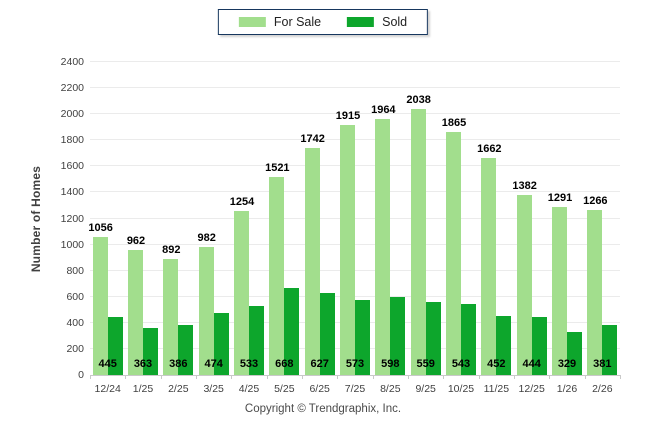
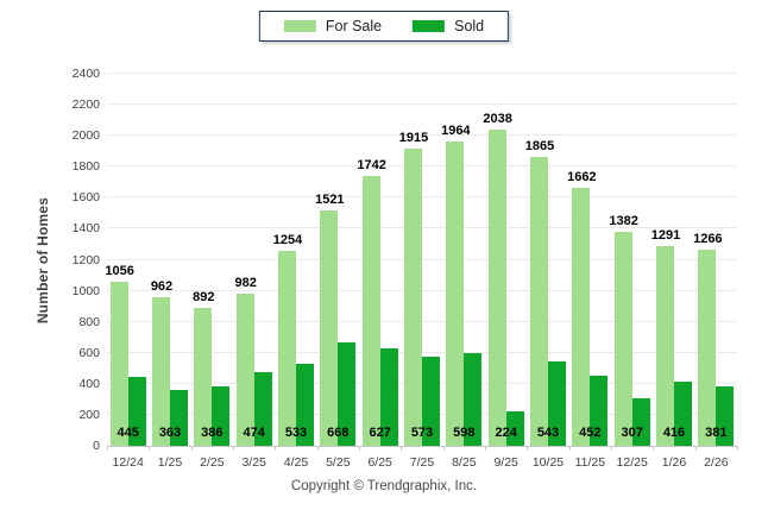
Sold/9/25: 559 -> 224
Sold/12/25: 444 -> 307
Sold/1/26: 329 -> 416
